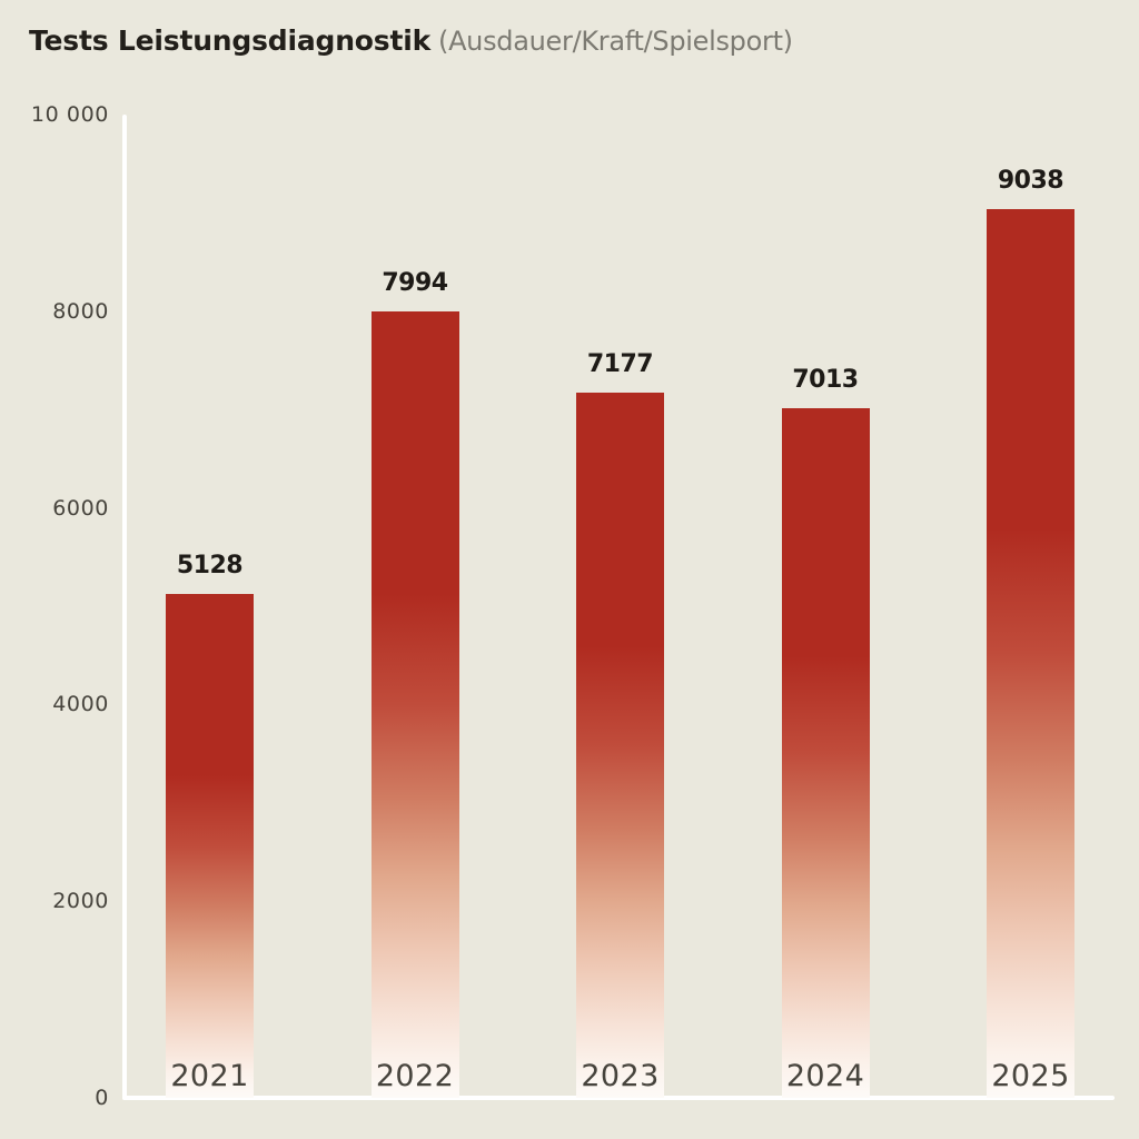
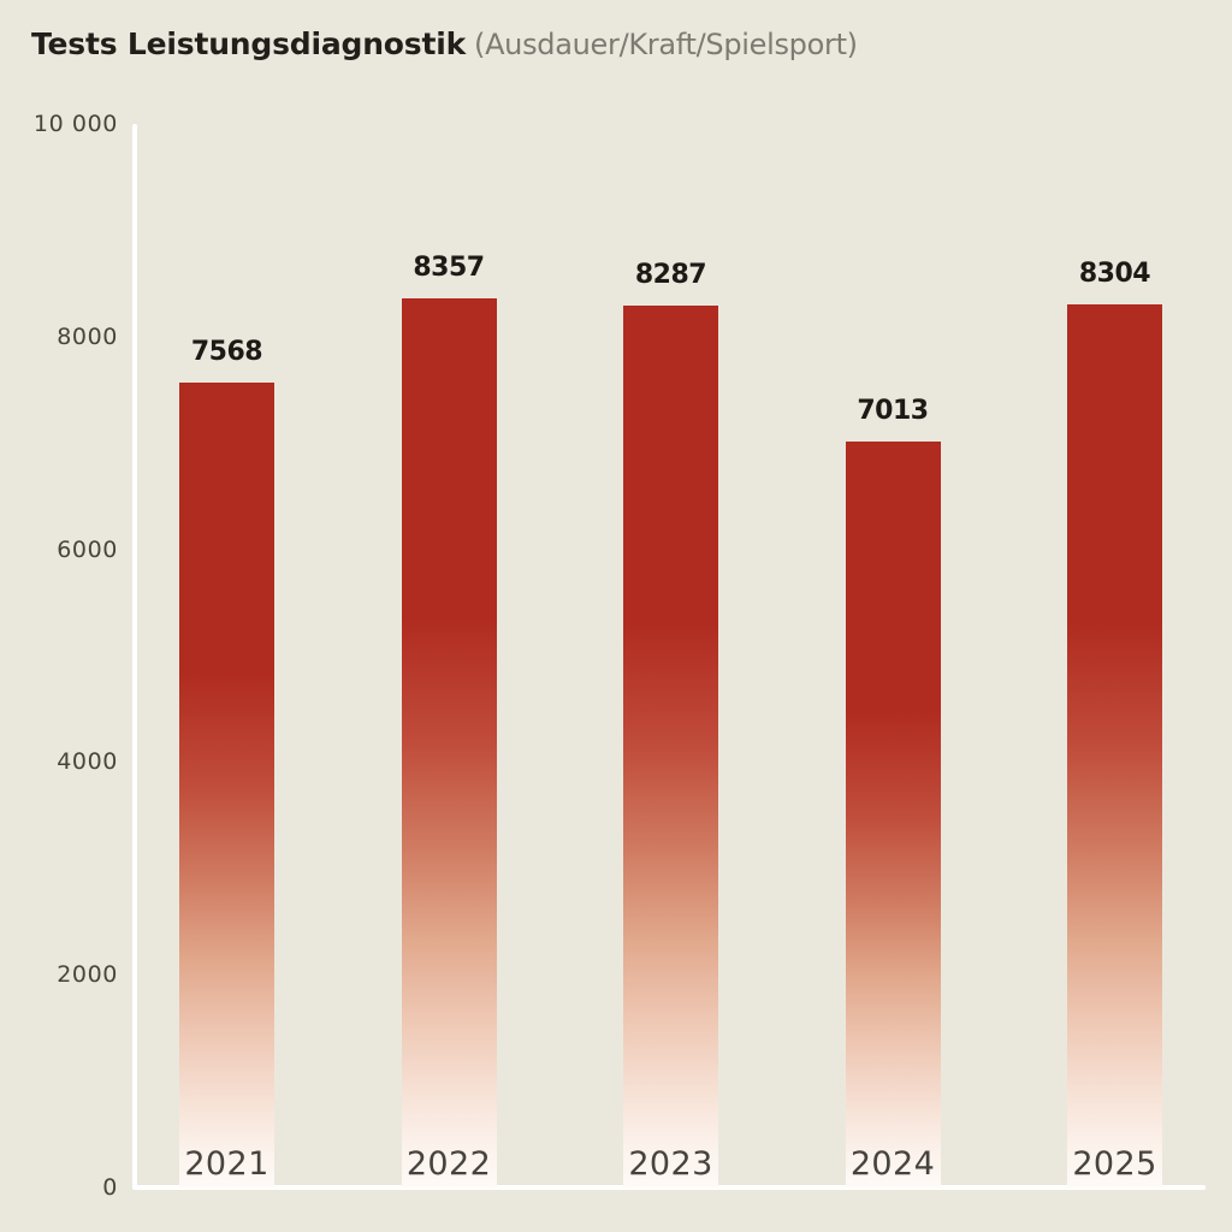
2021: 5128 -> 7568
2022: 7994 -> 8357
2023: 7177 -> 8287
2025: 9038 -> 8304
